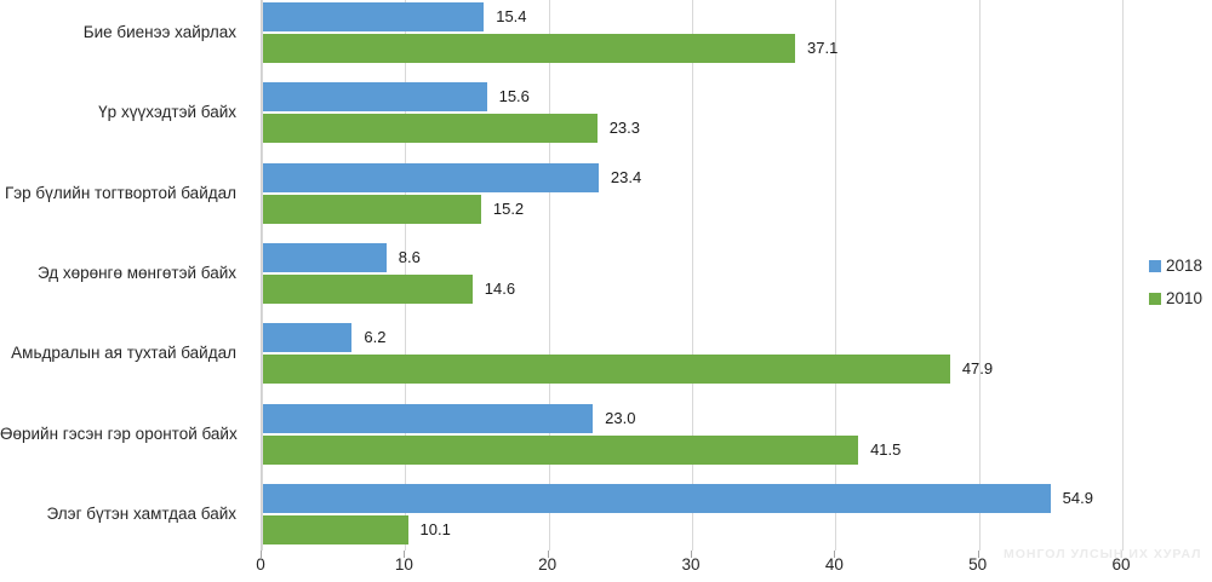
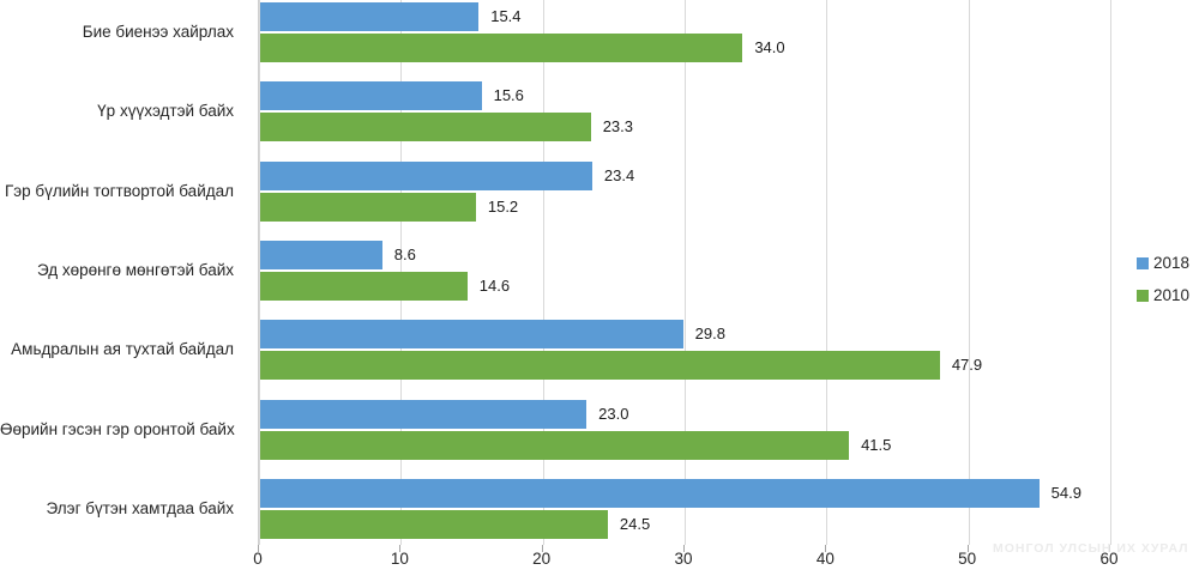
2010/Бие биенээ хайрлах: 37.1 -> 34.0
2018/Амьдралын ая тухтай байдал: 6.2 -> 29.8
2010/Элэг бүтэн хамтдаа байх: 10.1 -> 24.5
